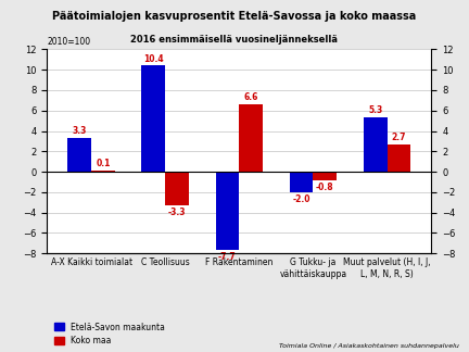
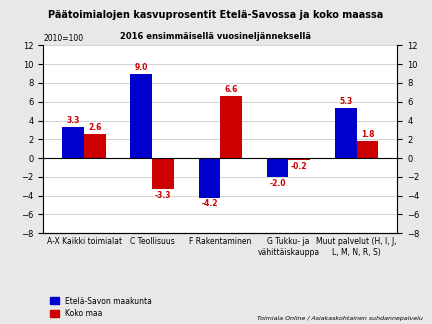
Koko maa/A-X Kaikki toimialat: 0.1 -> 2.6
Etelä-Savon maakunta/C Teollisuus: 10.4 -> 9.0
Etelä-Savon maakunta/F Rakentaminen: -7.7 -> -4.2
Koko maa/G Tukku- ja vähittäiskauppa: -0.8 -> -0.2
Koko maa/Muut palvelut (H, I, J, L, M, N, R, S): 2.7 -> 1.8
